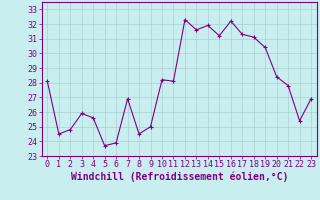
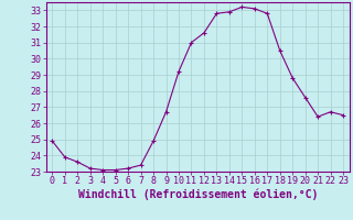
0: 28.1 -> 24.9
1: 24.5 -> 23.9
2: 24.8 -> 23.6
3: 25.9 -> 23.2
4: 25.6 -> 23.1
5: 23.7 -> 23.1
6: 23.9 -> 23.2
7: 26.9 -> 23.4
8: 24.5 -> 24.9
9: 25.0 -> 26.7
10: 28.2 -> 29.2
11: 28.1 -> 31.0
12: 32.3 -> 31.6
13: 31.6 -> 32.8
14: 31.9 -> 32.9
15: 31.2 -> 33.2
16: 32.2 -> 33.1
17: 31.3 -> 32.8
18: 31.1 -> 30.5
19: 30.4 -> 28.8
20: 28.4 -> 27.6
21: 27.8 -> 26.4
22: 25.4 -> 26.7
23: 26.9 -> 26.5
